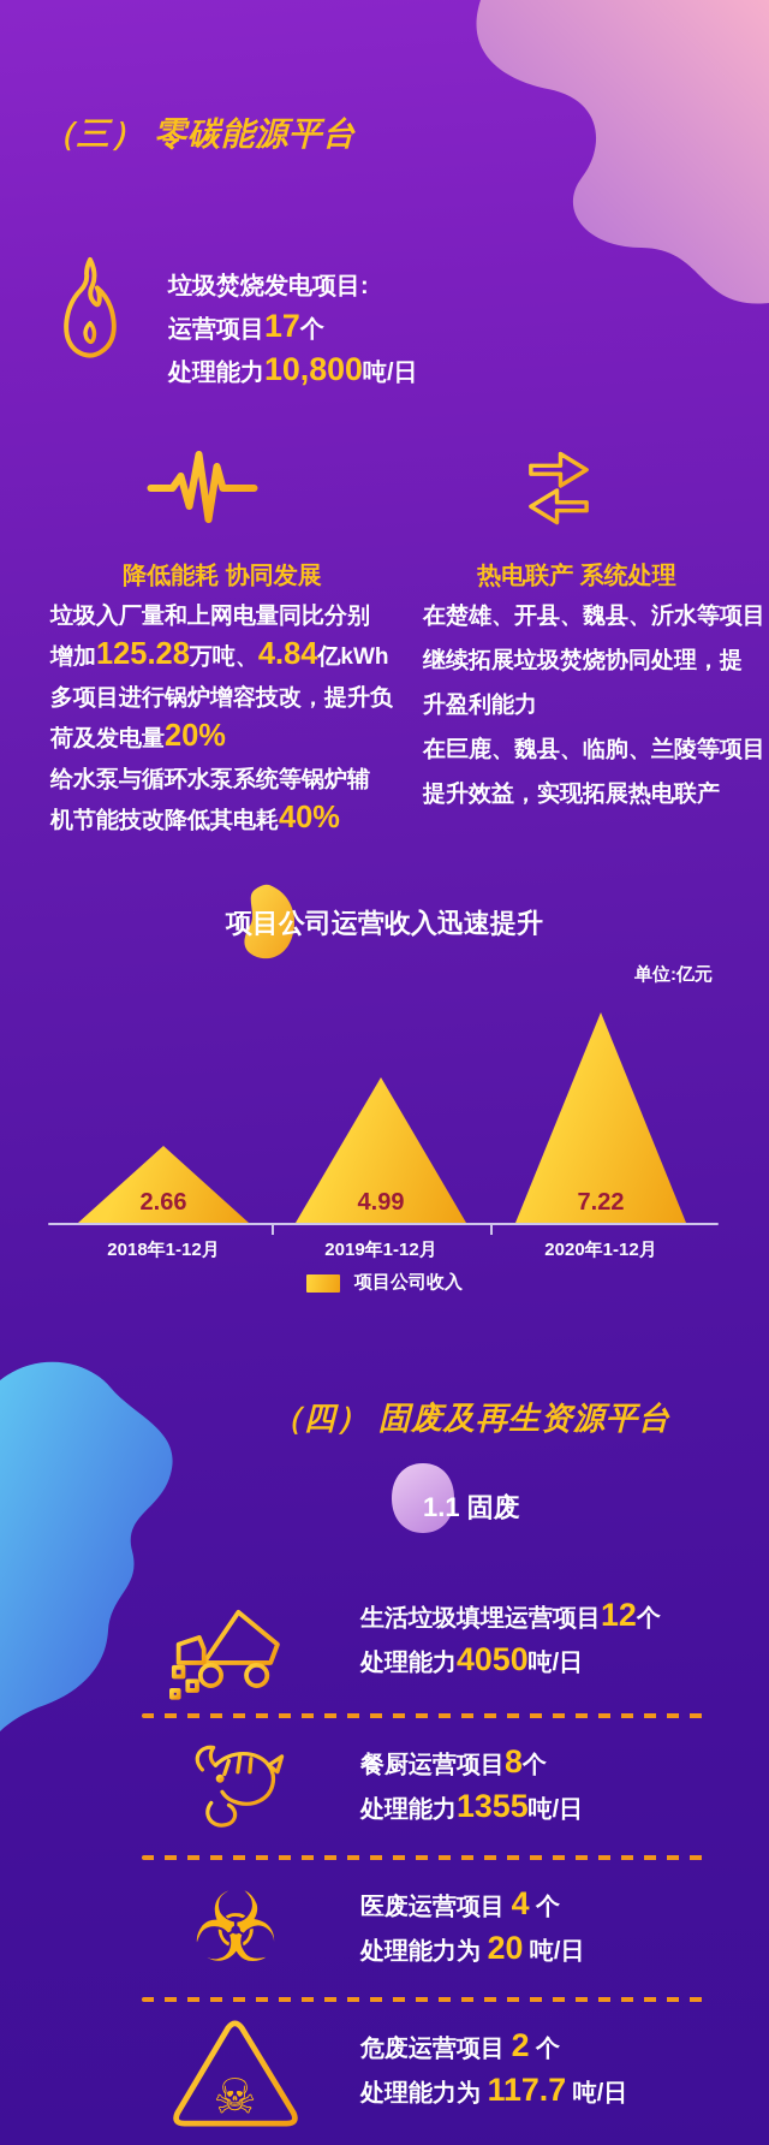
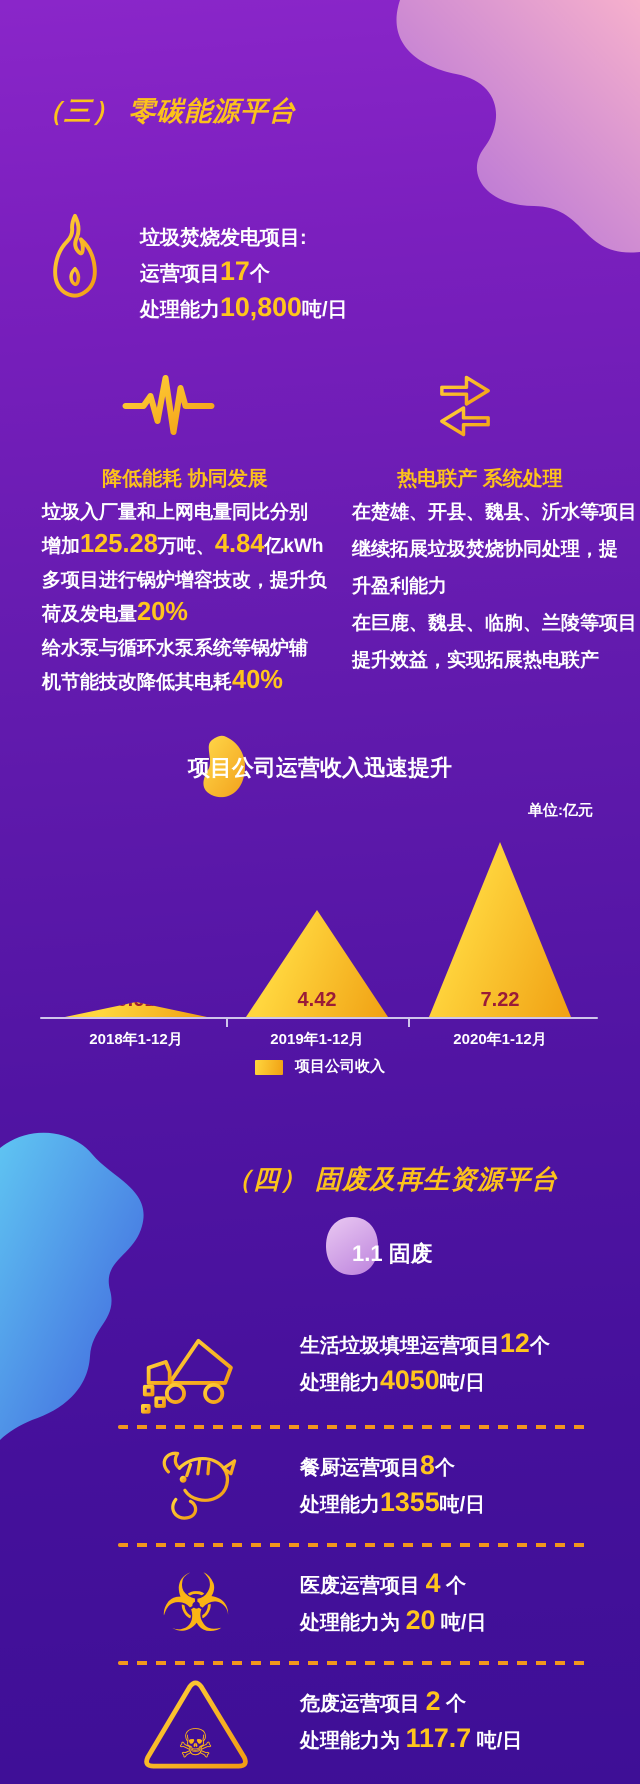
2018年1-12月: 2.66 -> 0.61
2019年1-12月: 4.99 -> 4.42
